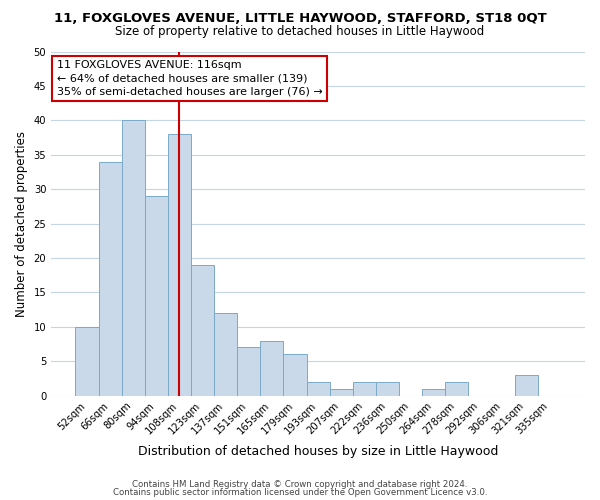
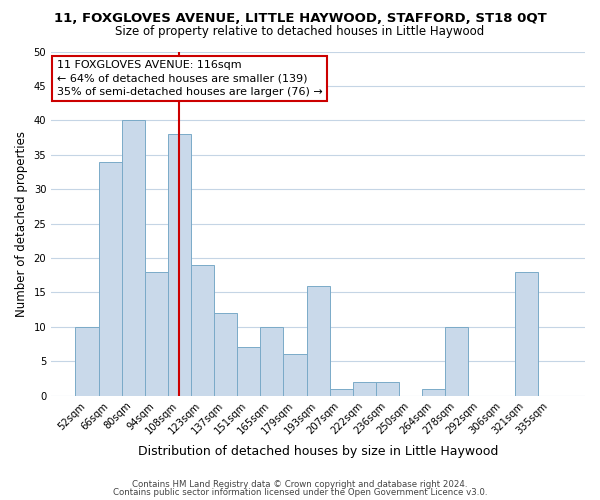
94sqm: 29 -> 18
165sqm: 8 -> 10
193sqm: 2 -> 16
278sqm: 2 -> 10
321sqm: 3 -> 18
